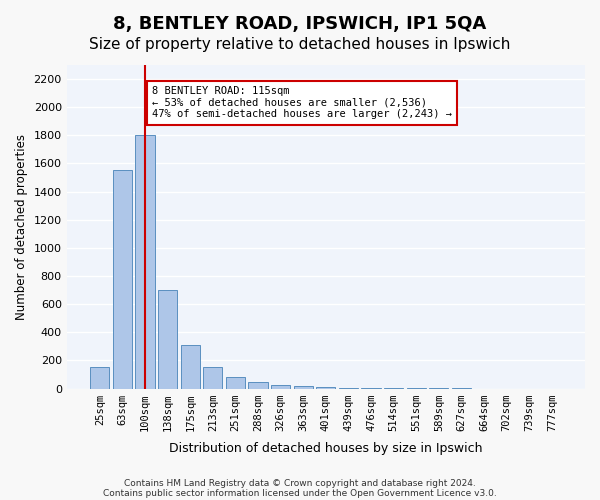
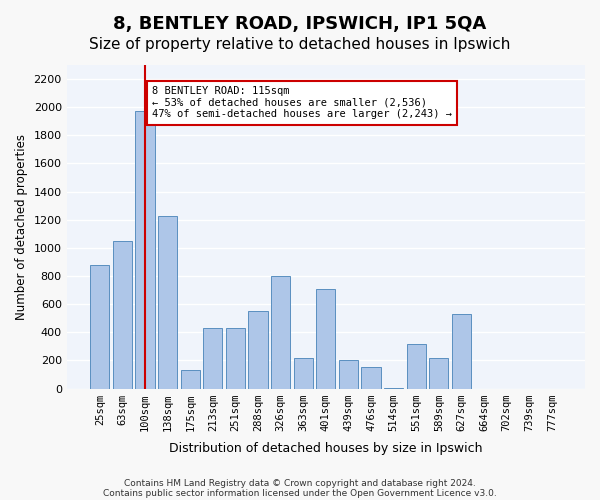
25sqm: 150 -> 880
63sqm: 1550 -> 1050
100sqm: 1800 -> 1970
138sqm: 700 -> 1230
175sqm: 310 -> 130
213sqm: 160 -> 430
251sqm: 80 -> 430
288sqm: 40 -> 550
326sqm: 20 -> 800
363sqm: 20 -> 220
401sqm: 10 -> 710
439sqm: 0 -> 200
476sqm: 0 -> 150
551sqm: 0 -> 320
589sqm: 0 -> 220
627sqm: 0 -> 530
